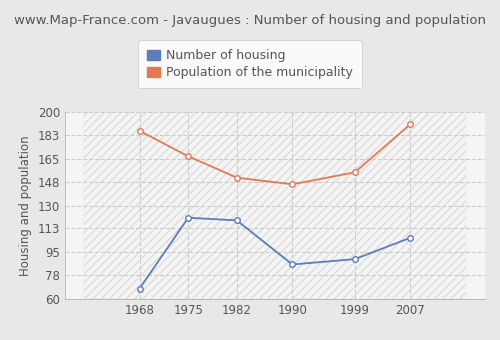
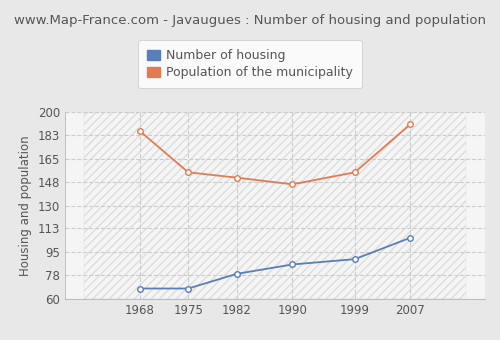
Number of housing/1975: 121 -> 68
Population of the municipality/1975: 167 -> 155
Number of housing/1982: 119 -> 79
